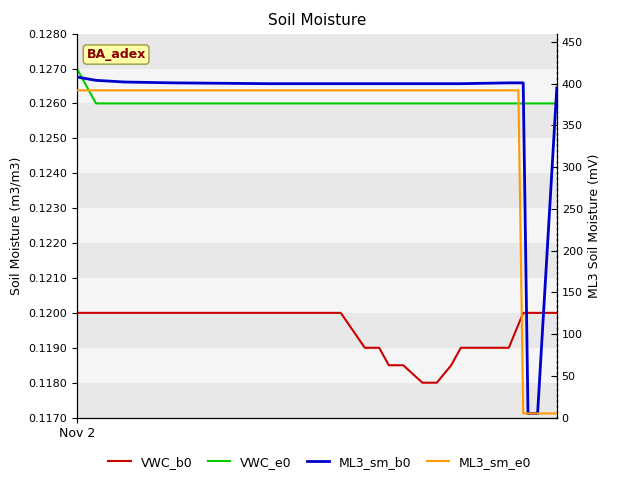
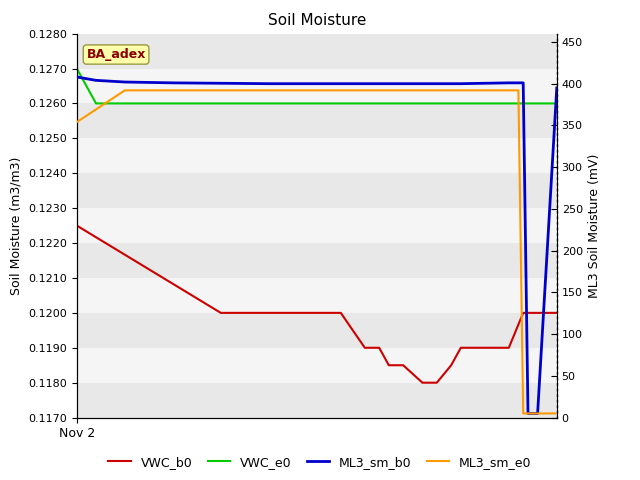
VWC_b0/Nov 2: 0.1200 -> 0.1225
ML3_sm_e0/Nov 2: 392 -> 354
